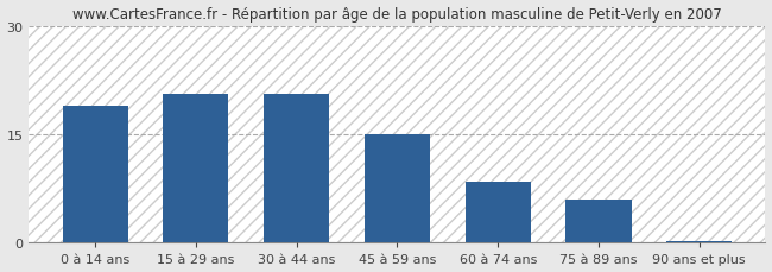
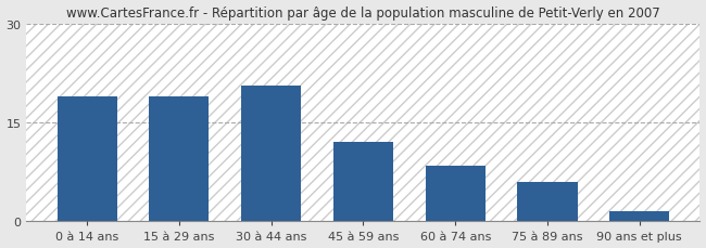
15 à 29 ans: 20.5 -> 19.0
45 à 59 ans: 15.0 -> 12.0
90 ans et plus: 0.3 -> 1.6
